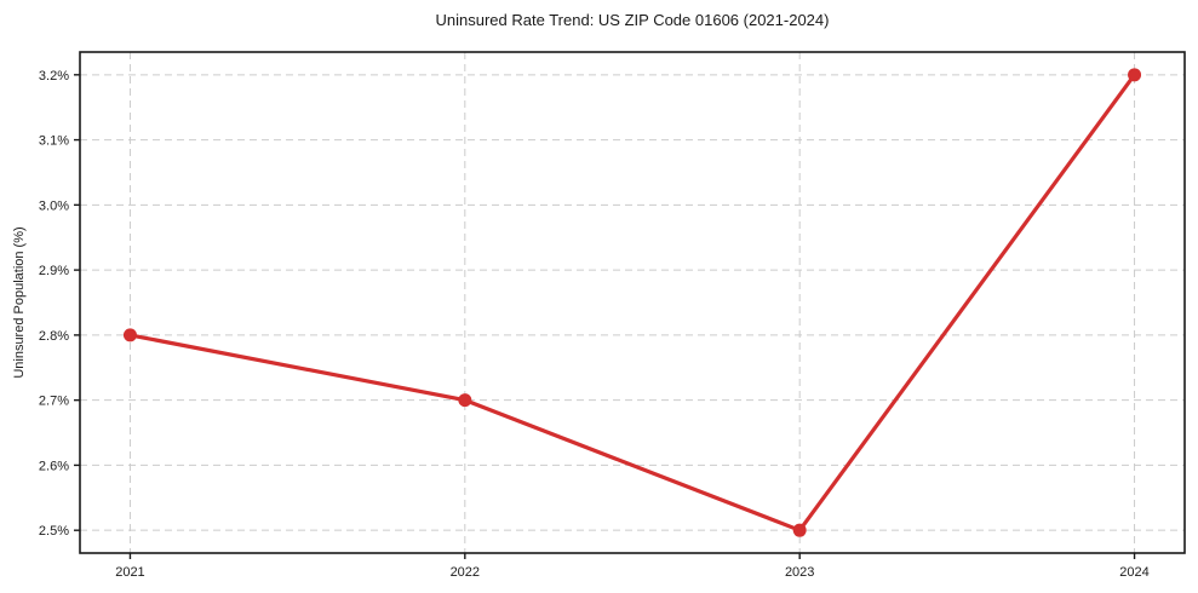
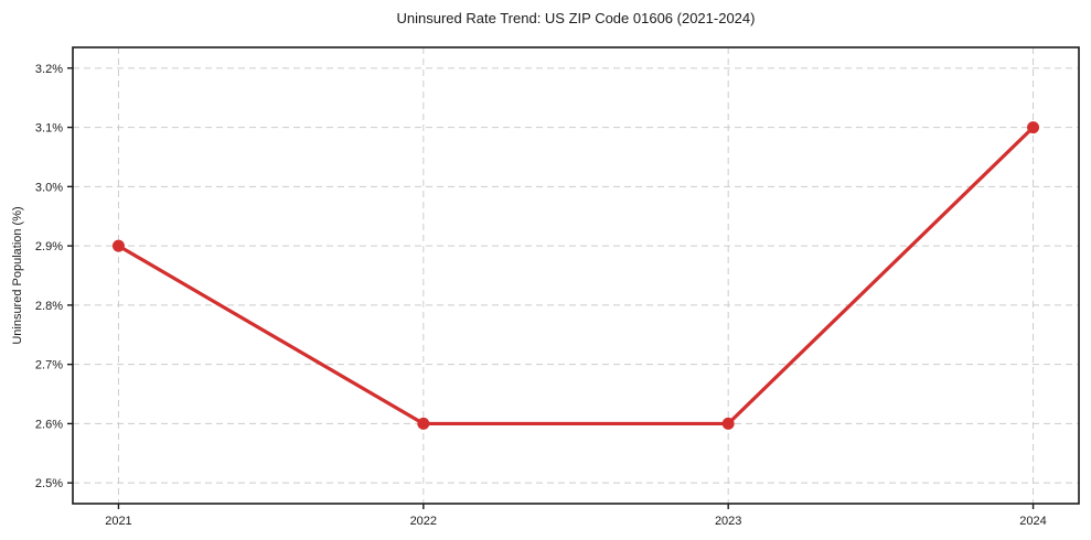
2021: 2.8% -> 2.9%
2022: 2.7% -> 2.6%
2023: 2.5% -> 2.6%
2024: 3.2% -> 3.1%
